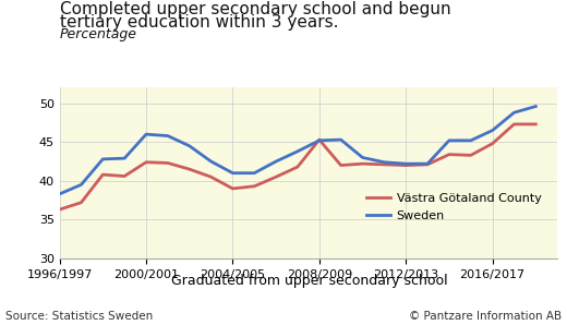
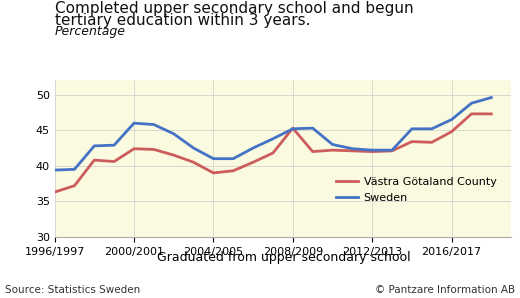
Sweden/1996/1997: 38.3 -> 39.4
